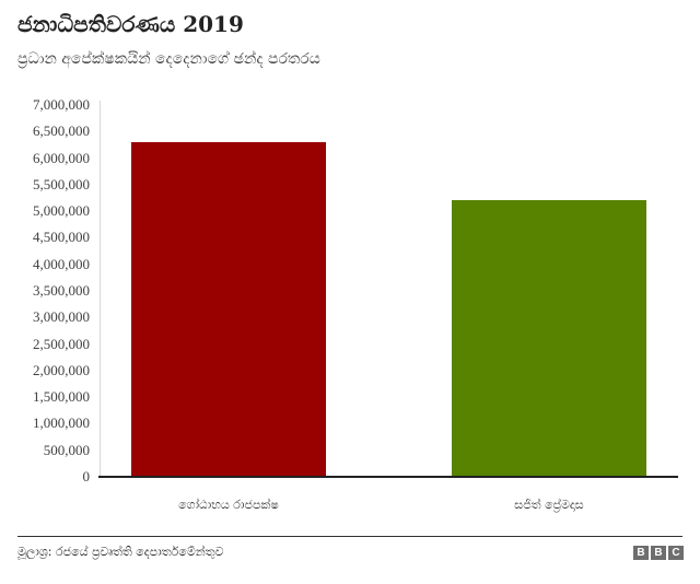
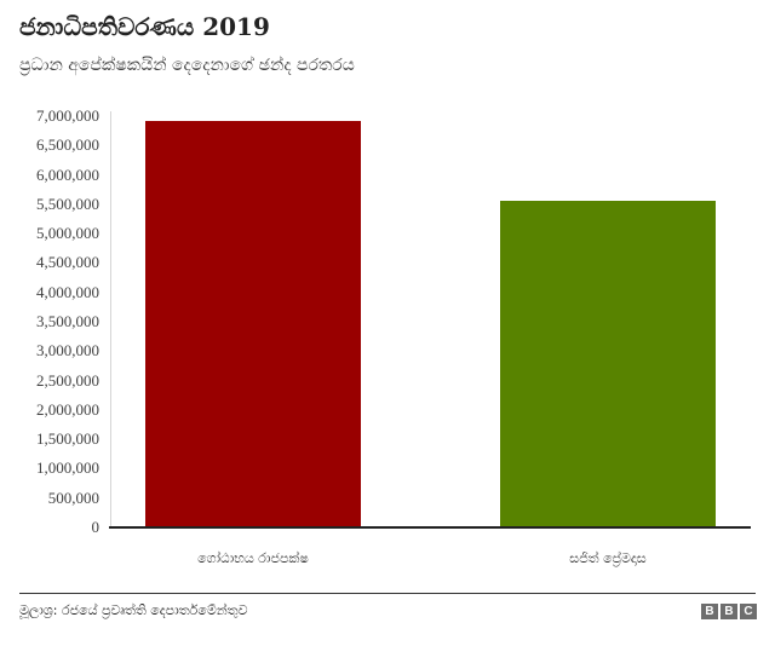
ගෝඨාභය රාජපක්ෂ: 6300000 -> 6900000
සජිත් ප්‍රේමදාස: 5200000 -> 5600000
